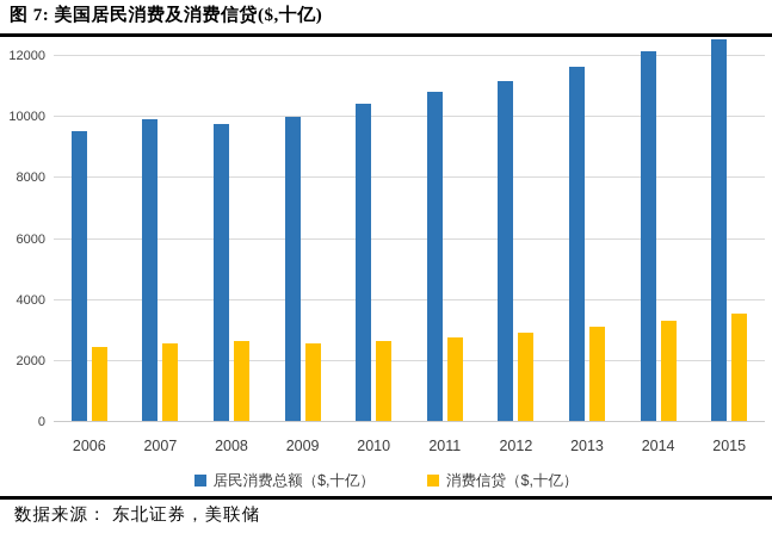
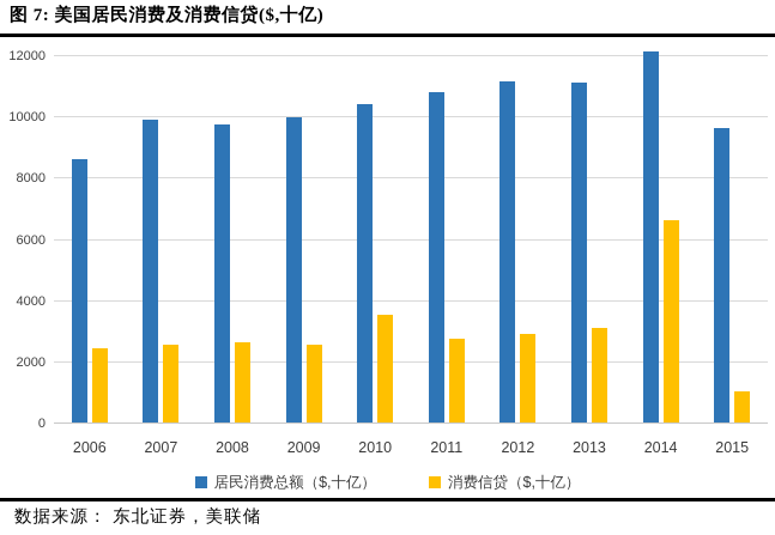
居民消费总额（$,十亿）/2006: 9500 -> 8600
消费信贷（$,十亿）/2010: 2600 -> 3500
居民消费总额（$,十亿）/2013: 11600 -> 11100
消费信贷（$,十亿）/2014: 3300 -> 6600
居民消费总额（$,十亿）/2015: 12500 -> 9600
消费信贷（$,十亿）/2015: 3500 -> 1000
